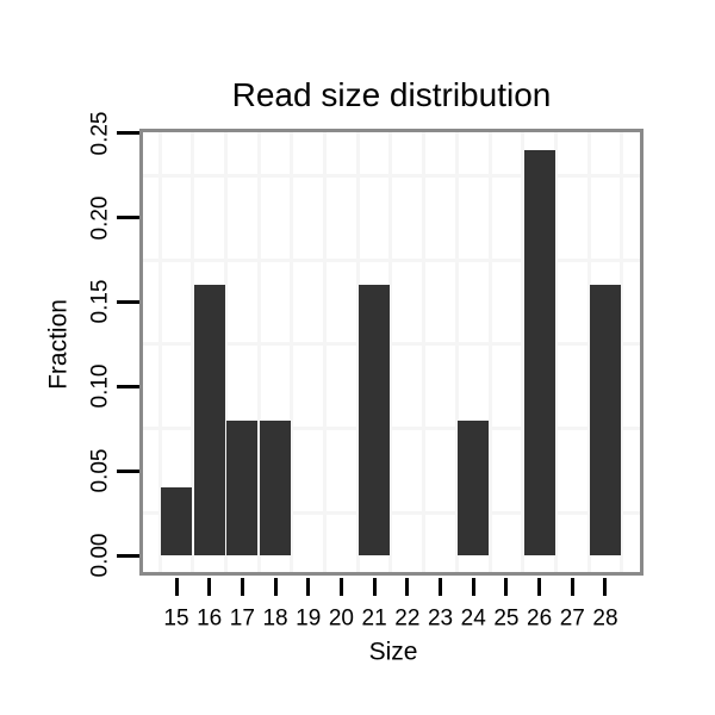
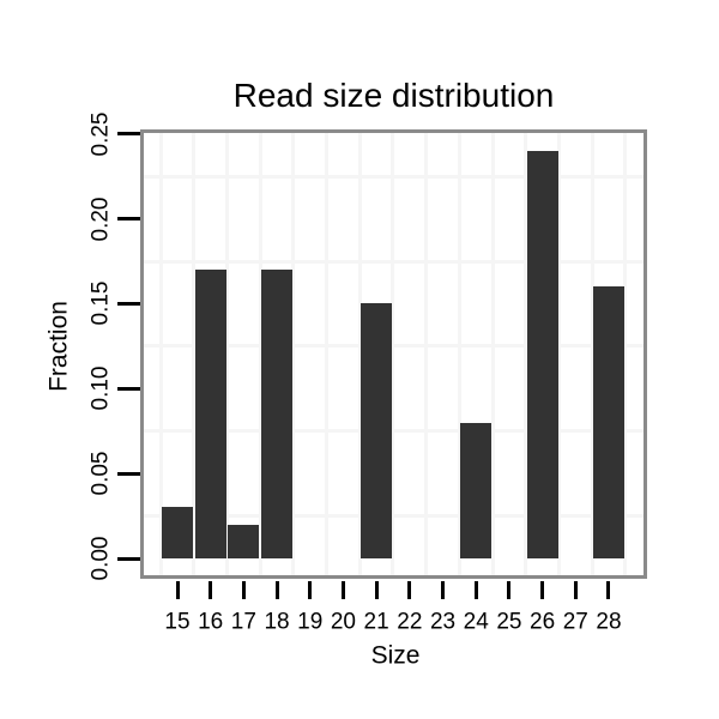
15: 0.04 -> 0.03
16: 0.16 -> 0.17
17: 0.08 -> 0.02
18: 0.08 -> 0.17
21: 0.16 -> 0.15
